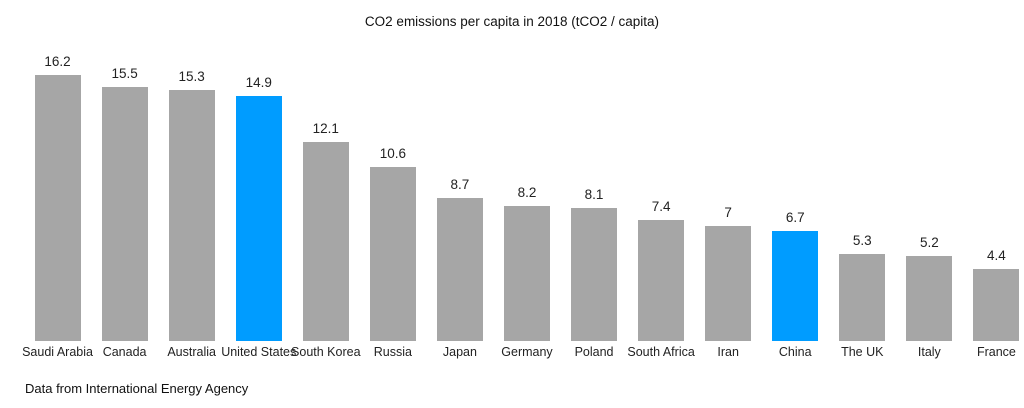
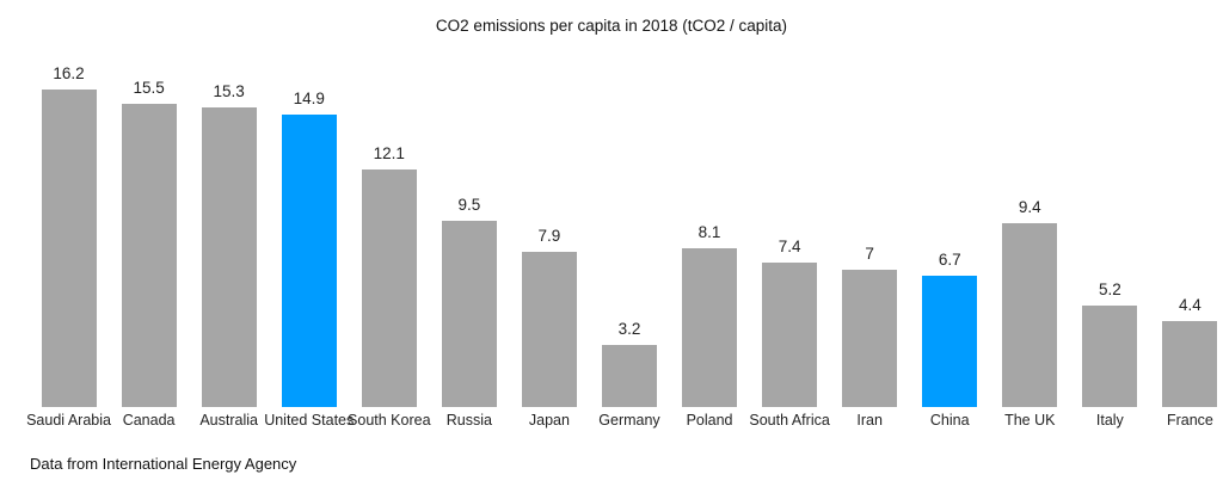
Russia: 10.6 -> 9.5
Japan: 8.7 -> 7.9
Germany: 8.2 -> 3.2
The UK: 5.3 -> 9.4
